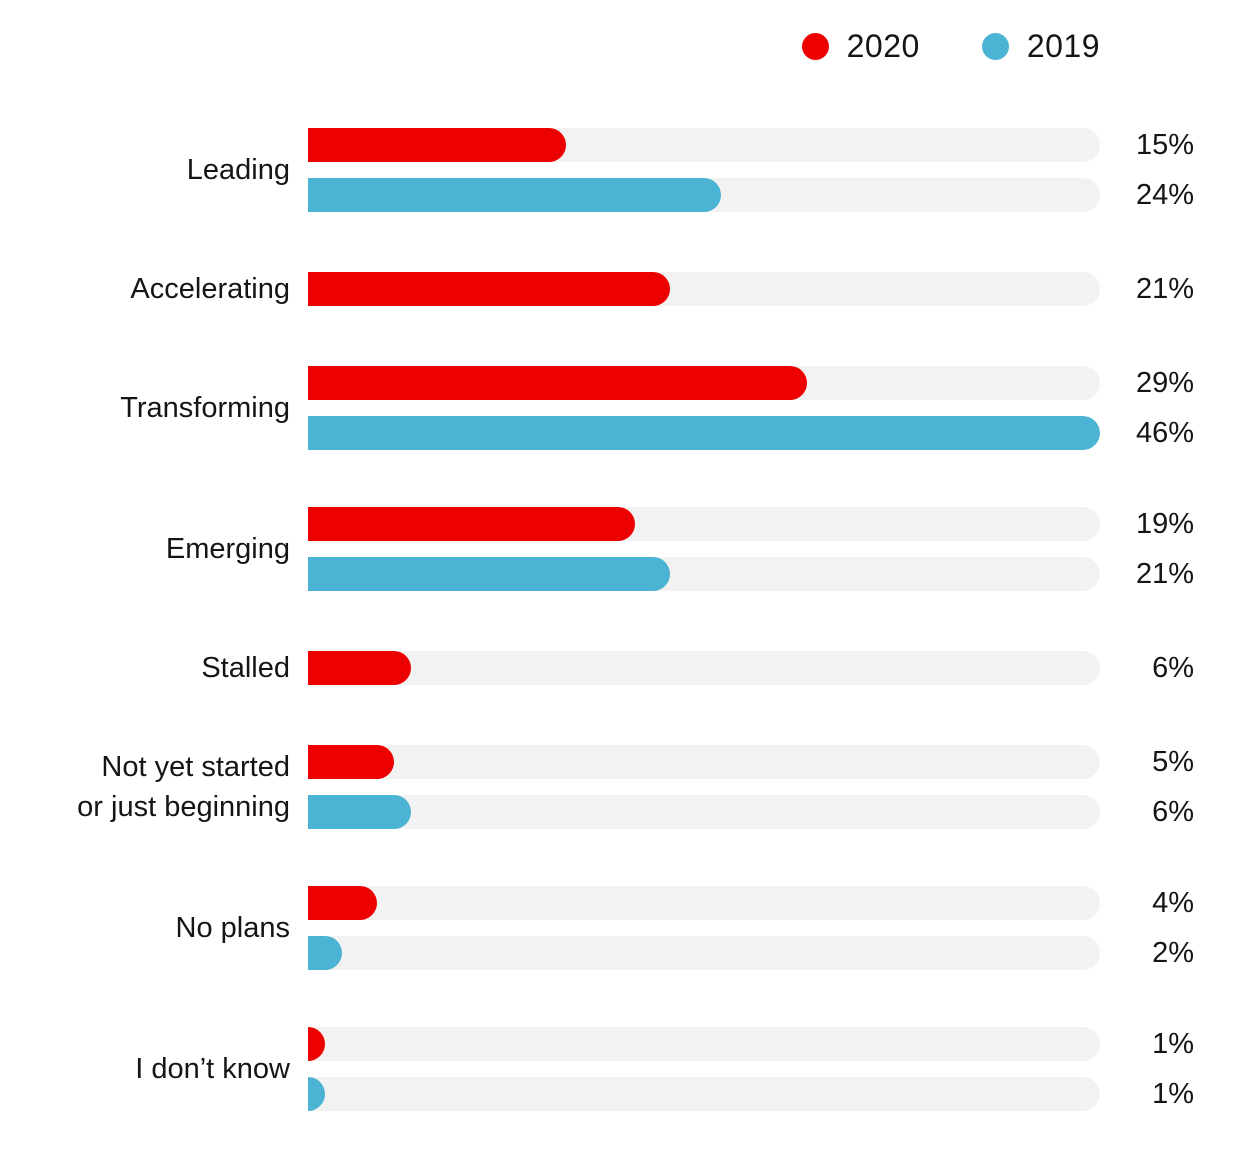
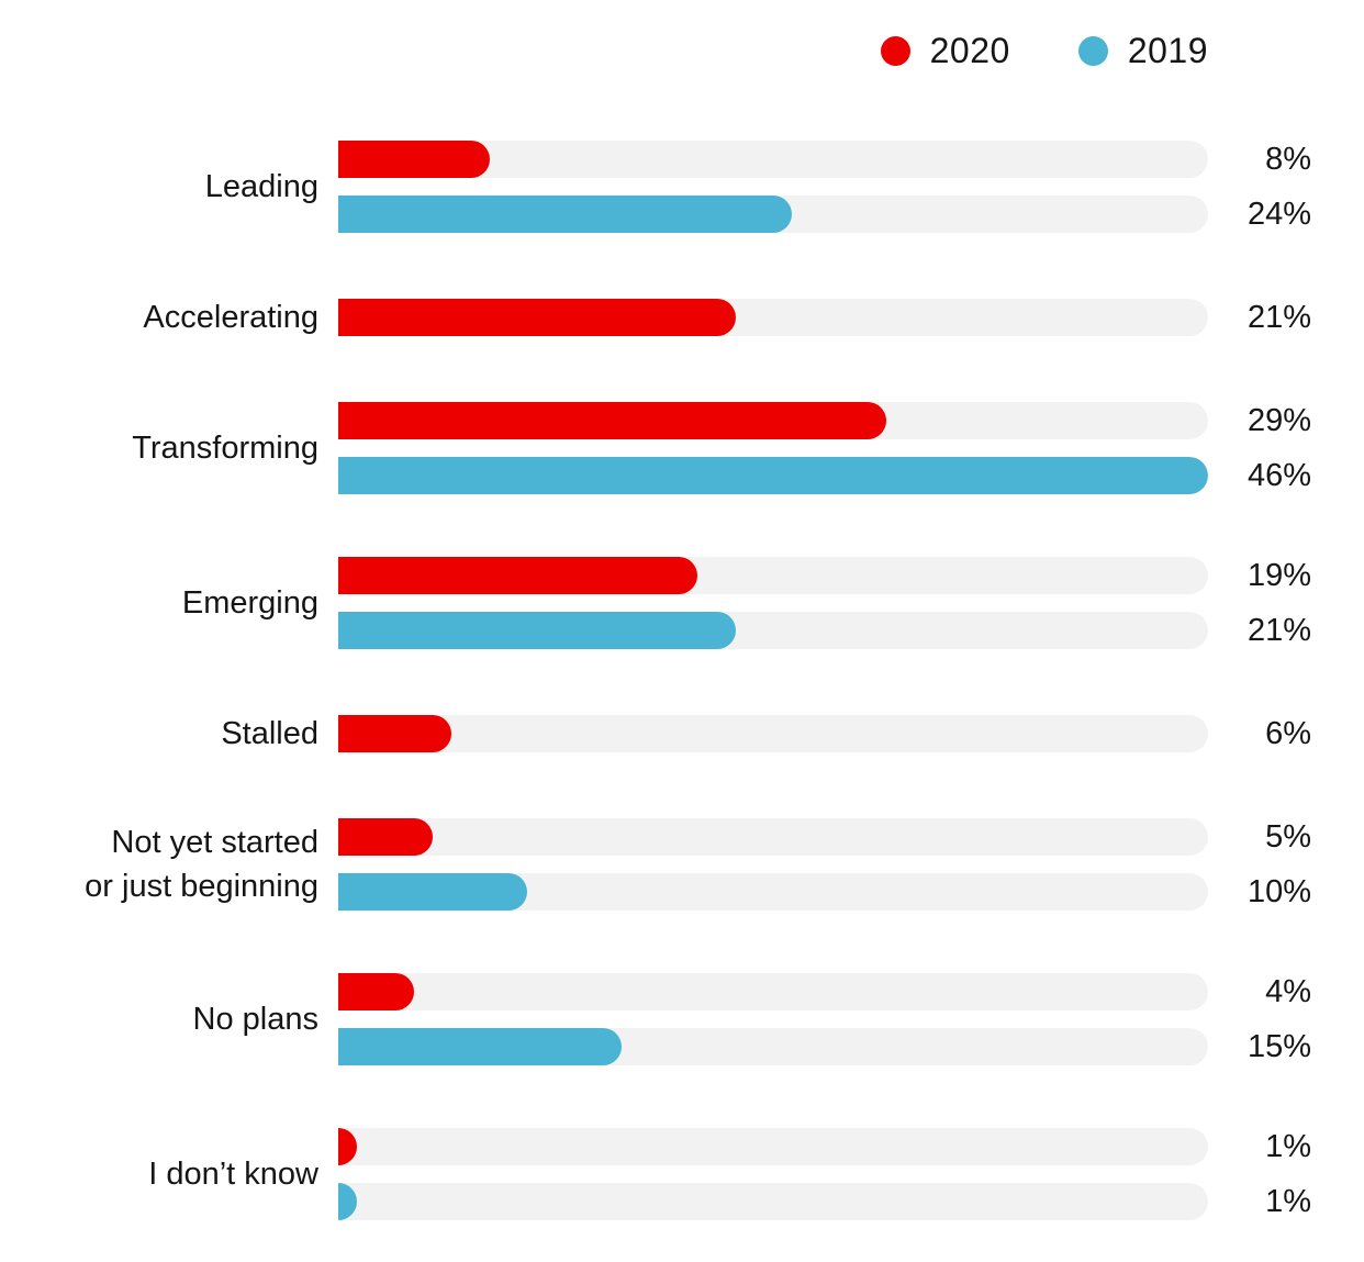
2020/Leading: 15% -> 8%
2019/Not yet started or just beginning: 6% -> 10%
2019/No plans: 2% -> 15%
